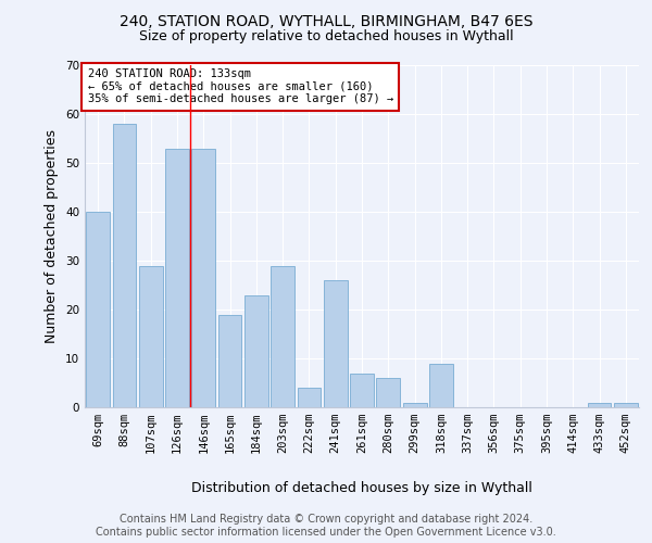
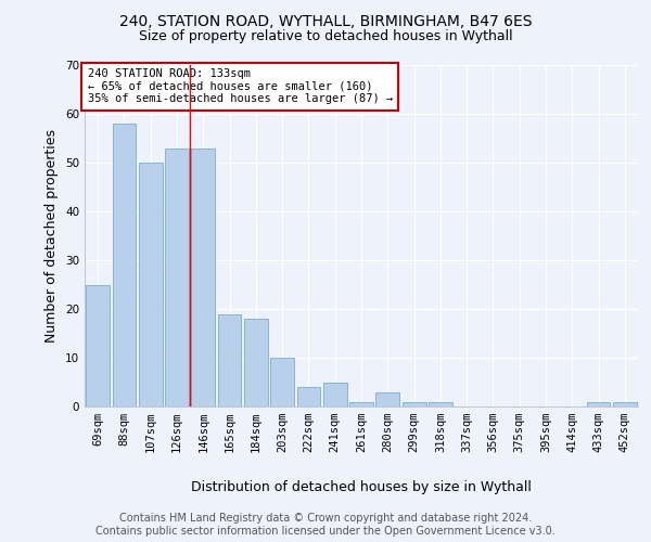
69sqm: 40 -> 25
107sqm: 29 -> 50
184sqm: 23 -> 18
203sqm: 29 -> 10
241sqm: 26 -> 5
261sqm: 7 -> 1
280sqm: 6 -> 3
318sqm: 9 -> 1
